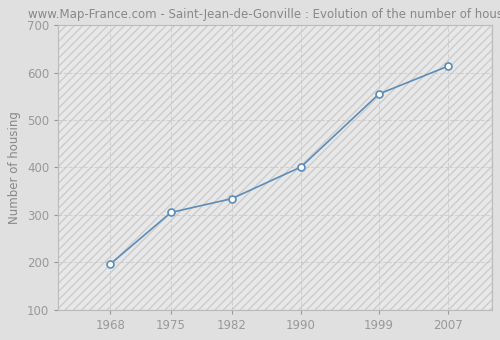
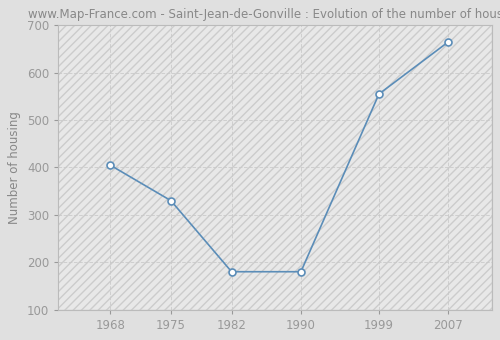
1968: 196 -> 405
1975: 305 -> 330
1982: 334 -> 180
1990: 401 -> 180
2007: 614 -> 665
